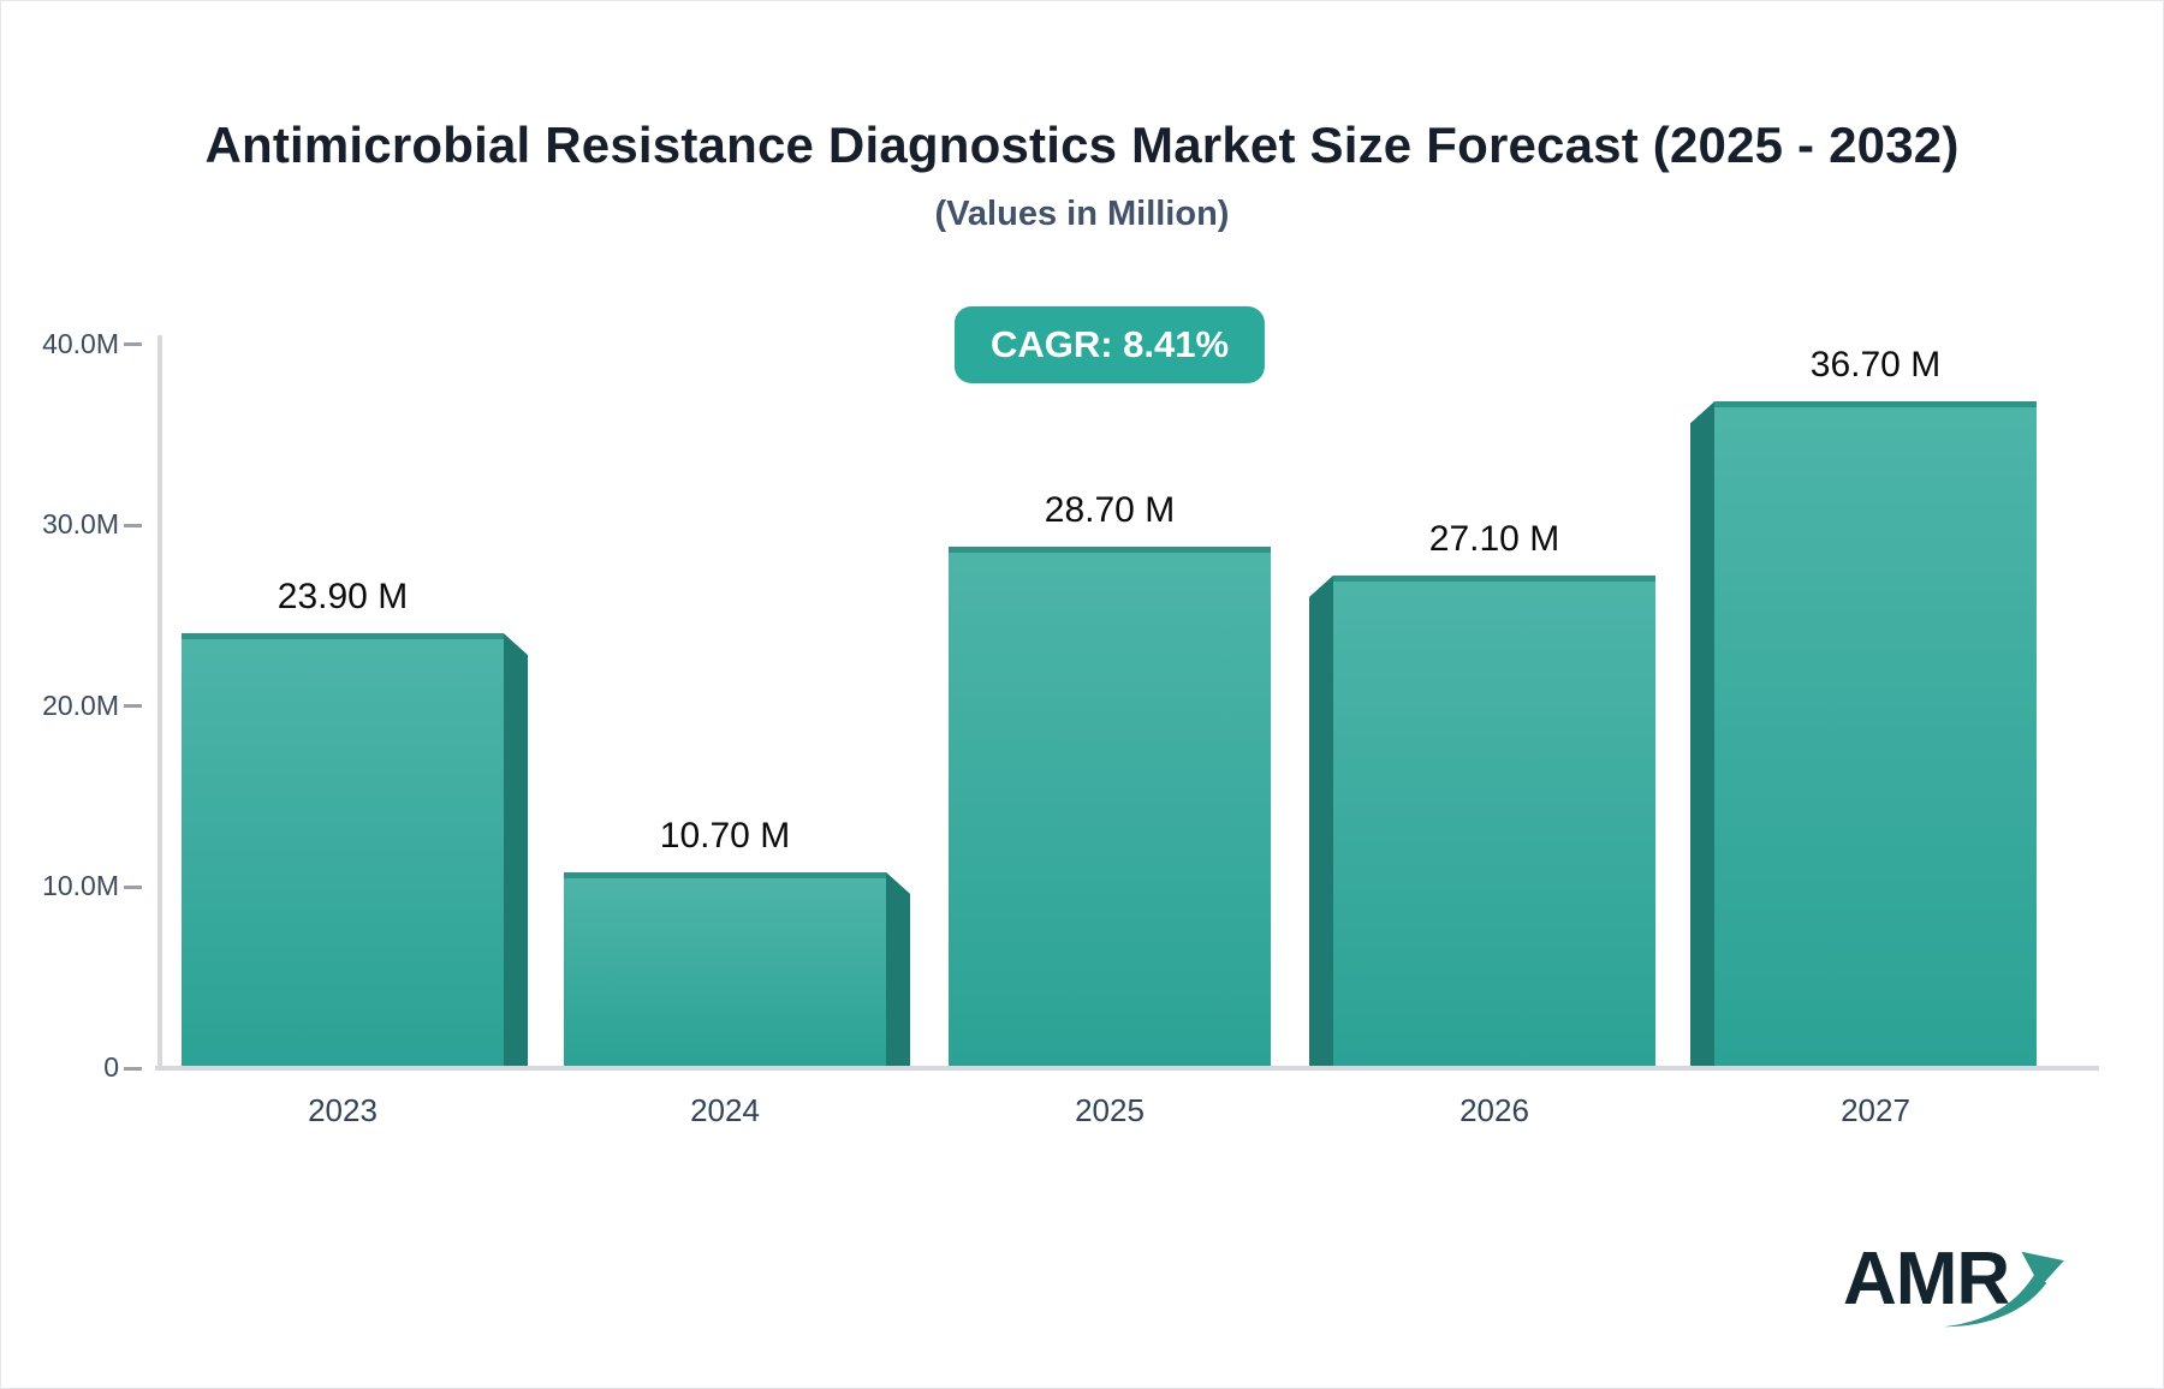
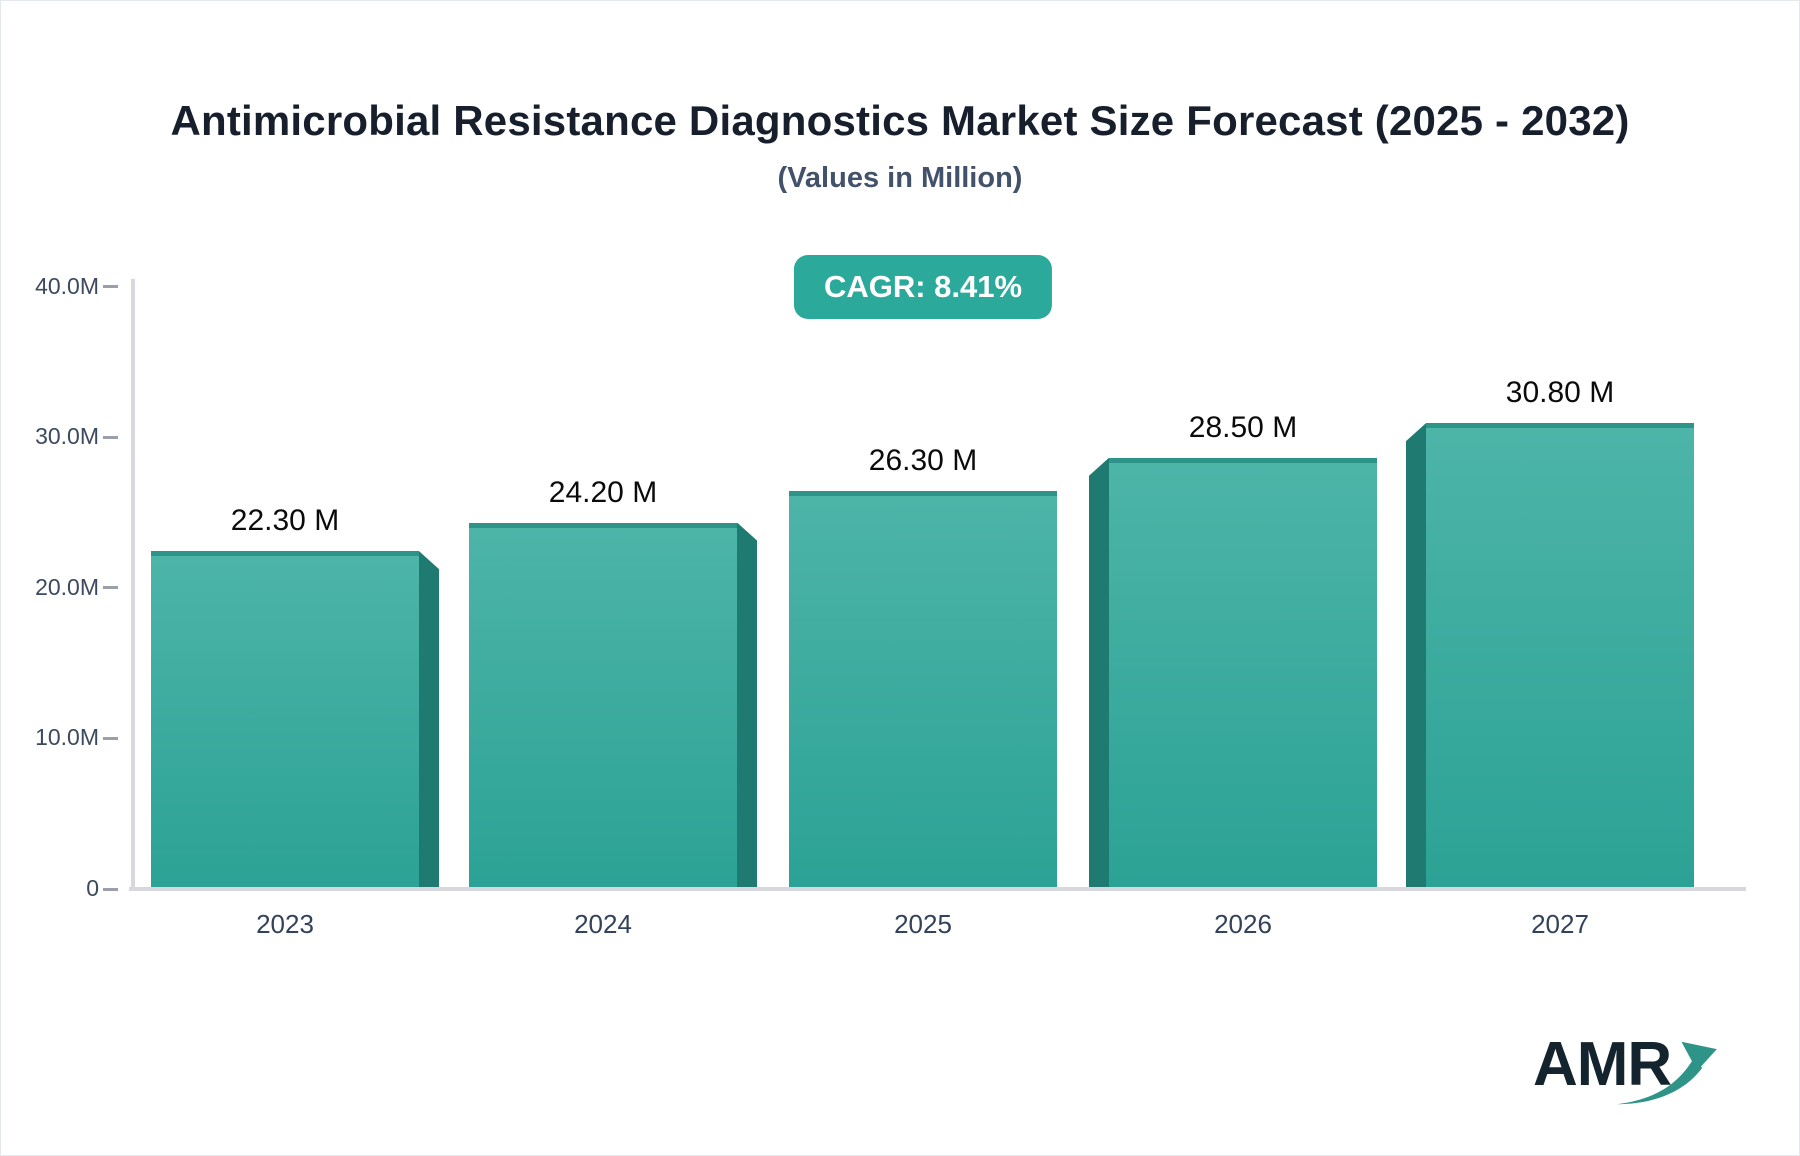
2023: 23.90 -> 22.30
2024: 10.70 -> 24.20
2025: 28.70 -> 26.30
2026: 27.10 -> 28.50
2027: 36.70 -> 30.80
